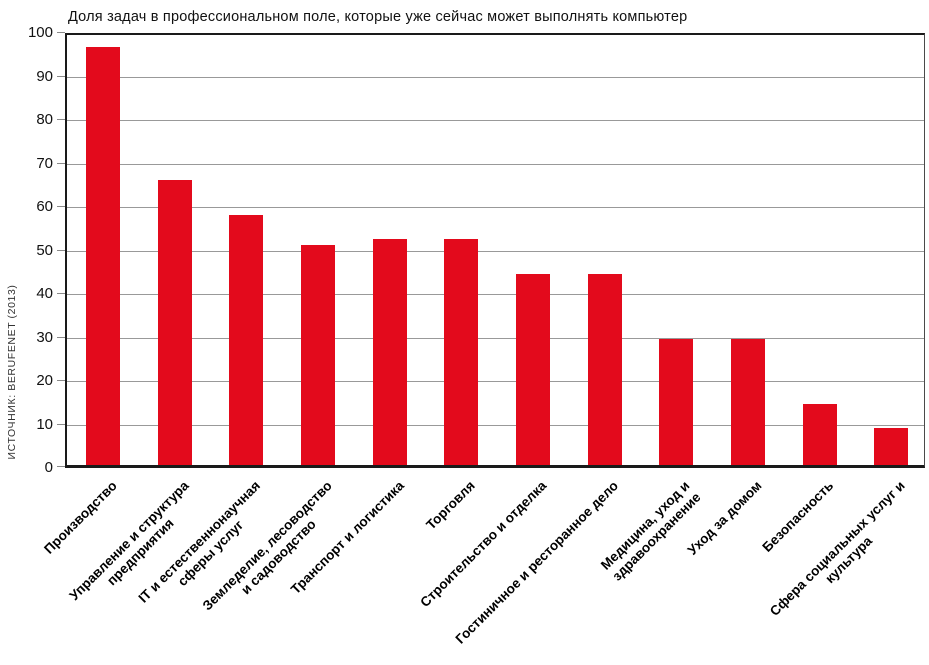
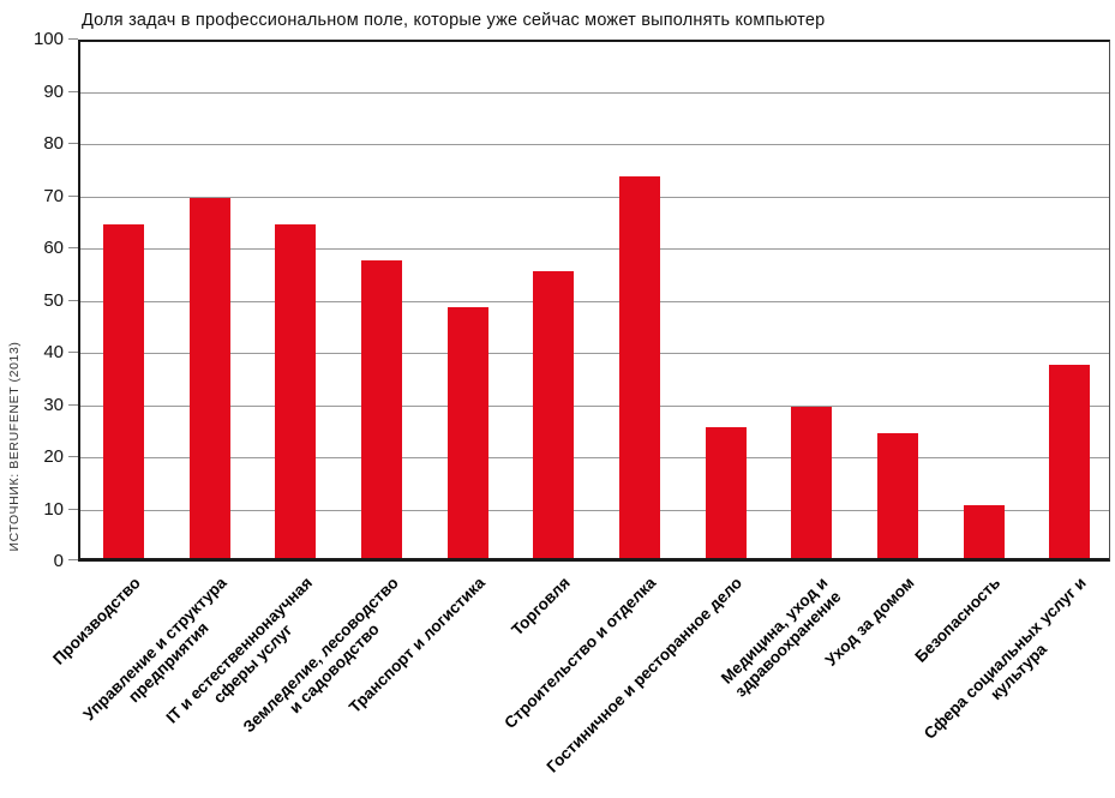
Производство: 96 -> 64
Управление и структура предприятия: 66 -> 69
IT и естественнонаучная сферы услуг: 58 -> 64
Земледелие, лесоводство и садоводство: 50 -> 57
Транспорт и логистика: 52 -> 48
Торговля: 52 -> 55
Строительство и отделка: 44 -> 73
Гостиничное и ресторанное дело: 44 -> 25
Уход за домом: 29 -> 24
Безопасность: 14 -> 10
Сфера социальных услуг и культура: 8 -> 37
